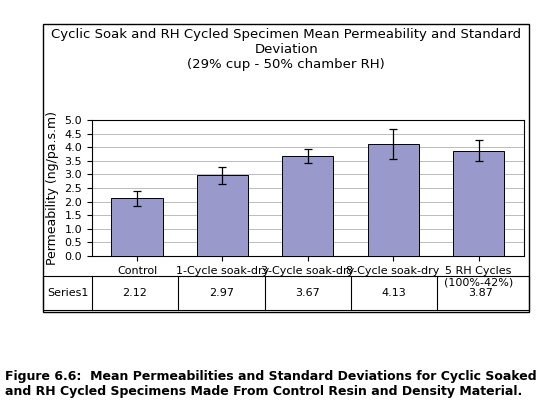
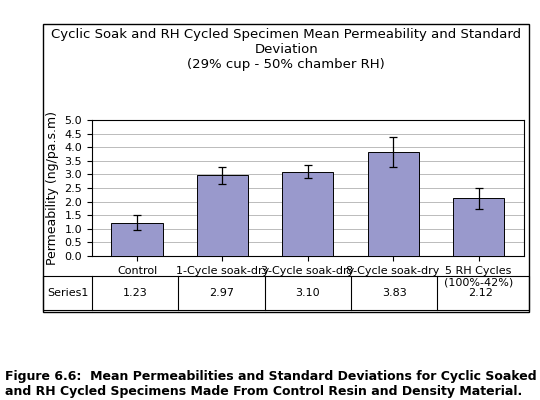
Control: 2.12 -> 1.23
3-Cycle soak-dry: 3.67 -> 3.10
8-Cycle soak-dry: 4.13 -> 3.83
5 RH Cycles (100%-42%): 3.87 -> 2.12
